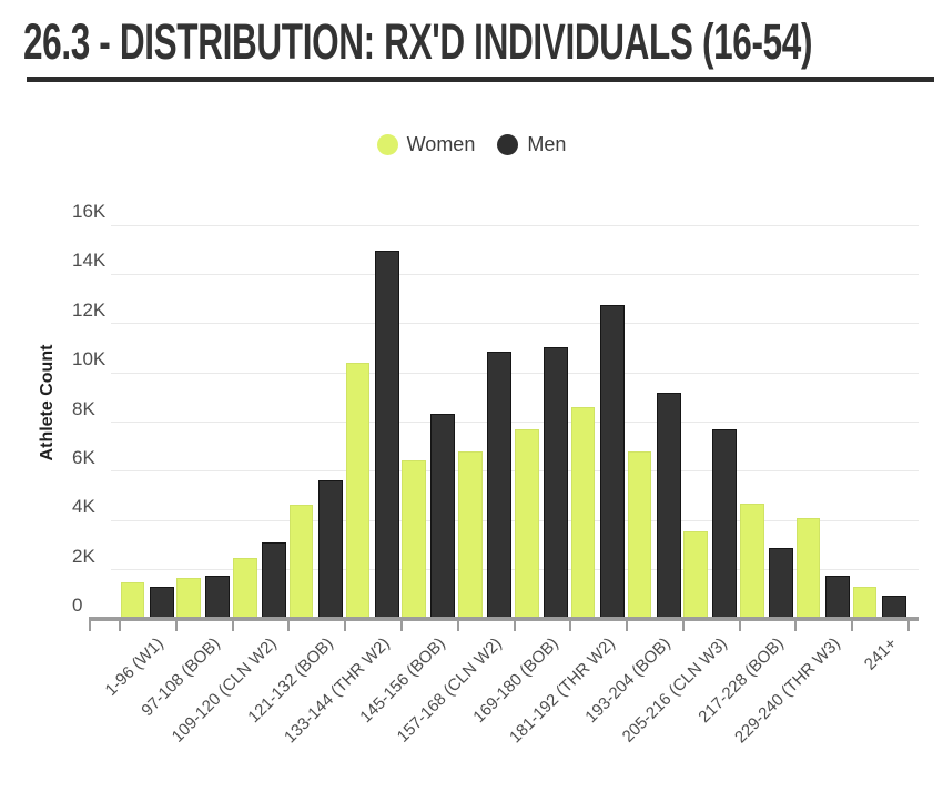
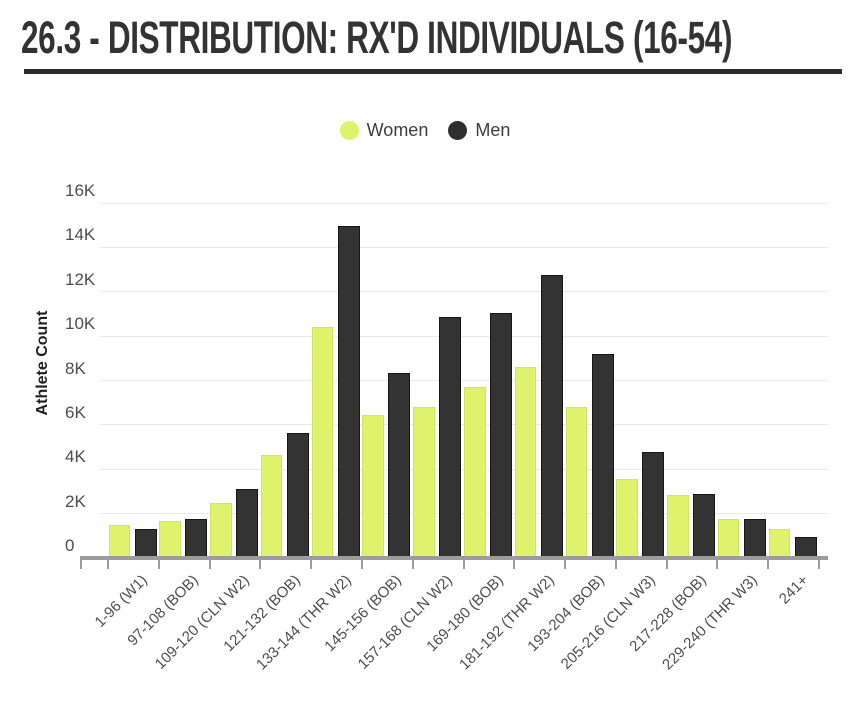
Men/205-216 (CLN W3): 7.7K -> 4.8K
Women/217-228 (BOB): 4.7K -> 2.8K
Women/229-240 (THR W3): 4.1K -> 1.8K
